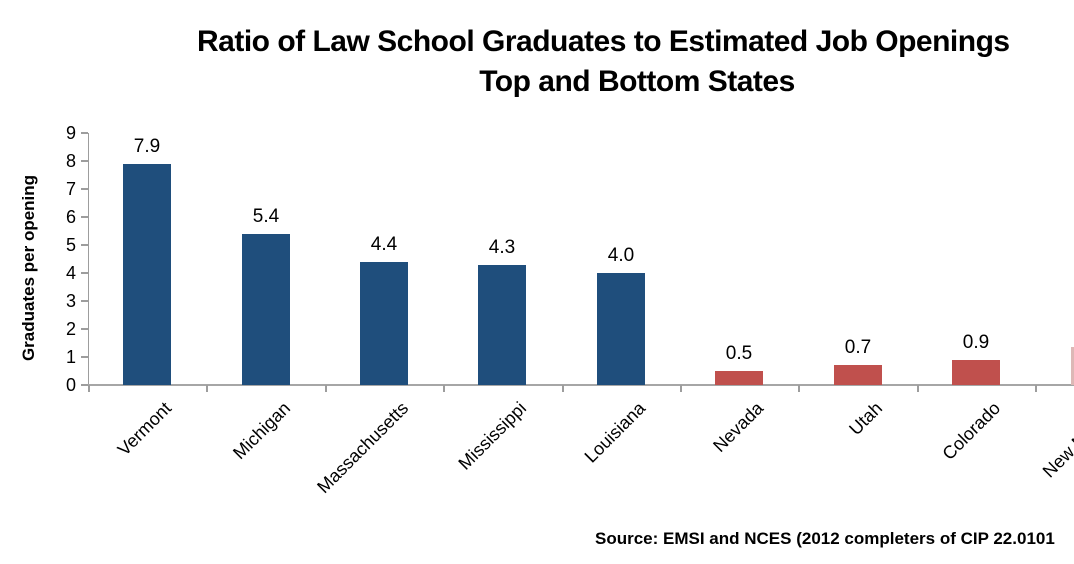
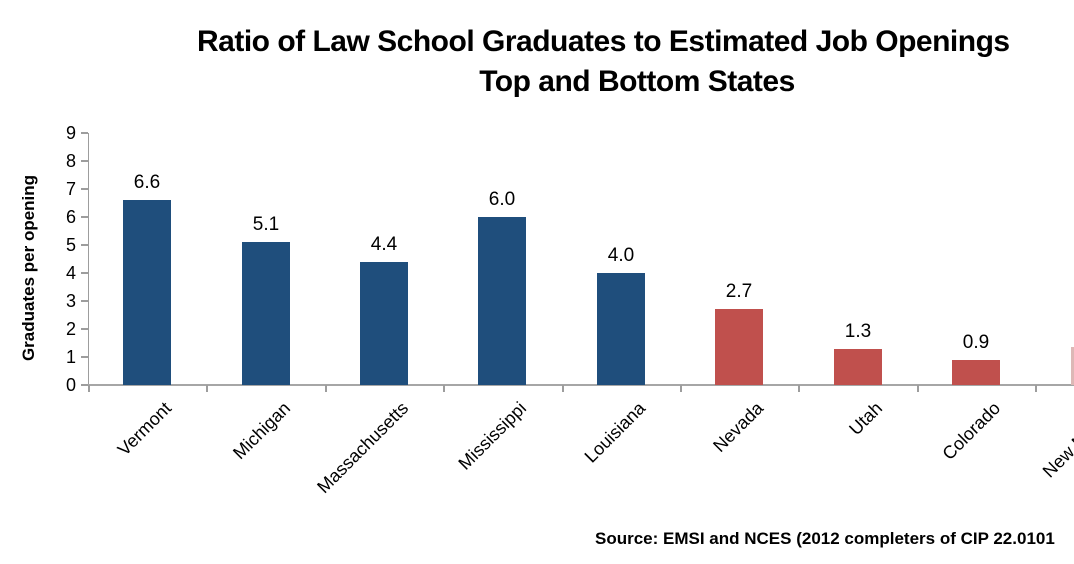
Vermont: 7.9 -> 6.6
Michigan: 5.4 -> 5.1
Mississippi: 4.3 -> 6.0
Nevada: 0.5 -> 2.7
Utah: 0.7 -> 1.3
